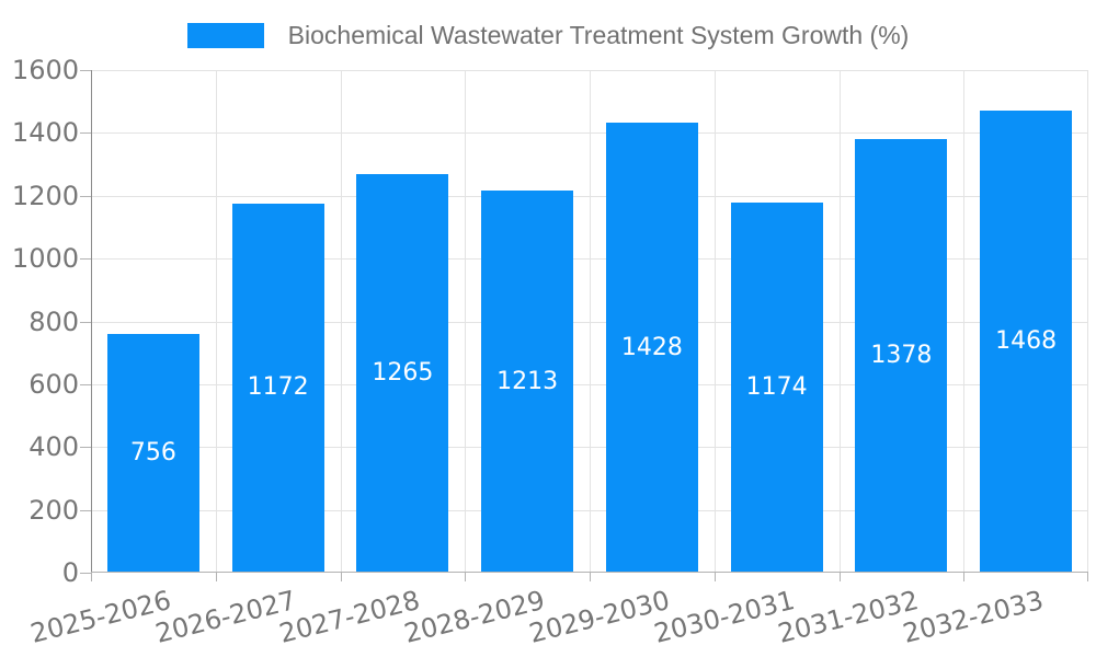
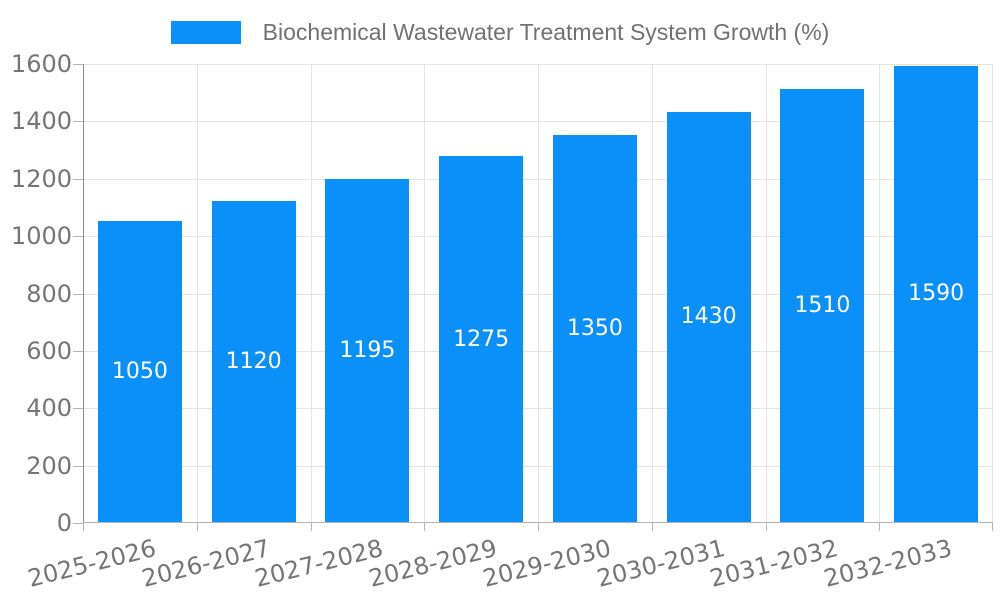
2025-2026: 756 -> 1050
2026-2027: 1172 -> 1120
2027-2028: 1265 -> 1195
2028-2029: 1213 -> 1275
2029-2030: 1428 -> 1350
2030-2031: 1174 -> 1430
2031-2032: 1378 -> 1510
2032-2033: 1468 -> 1590
